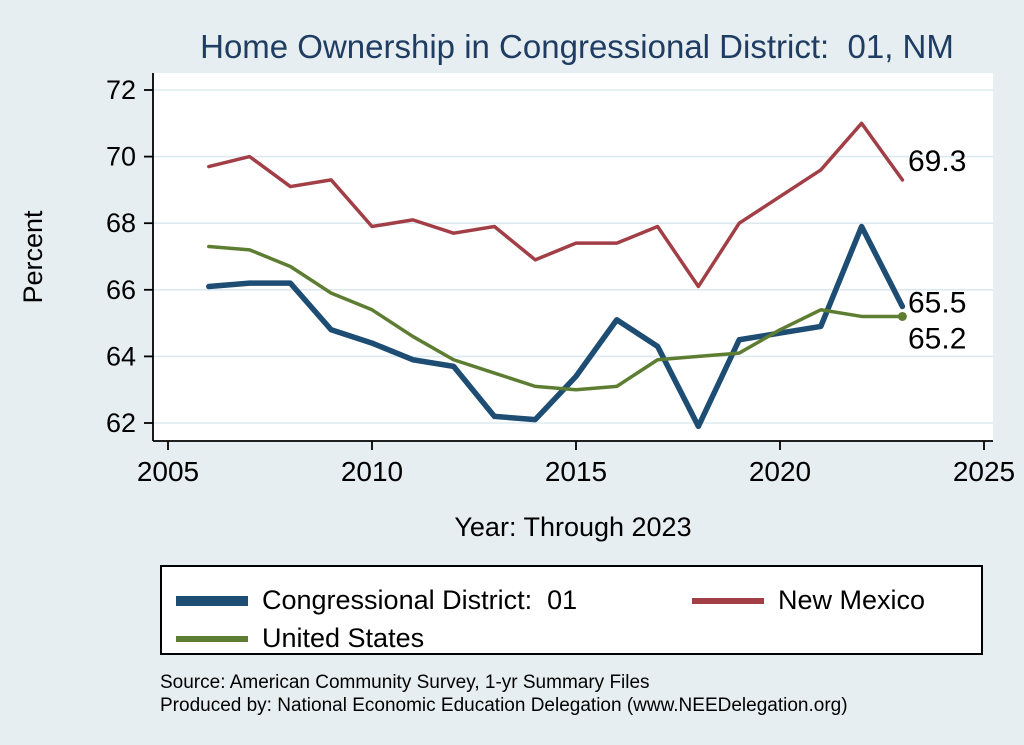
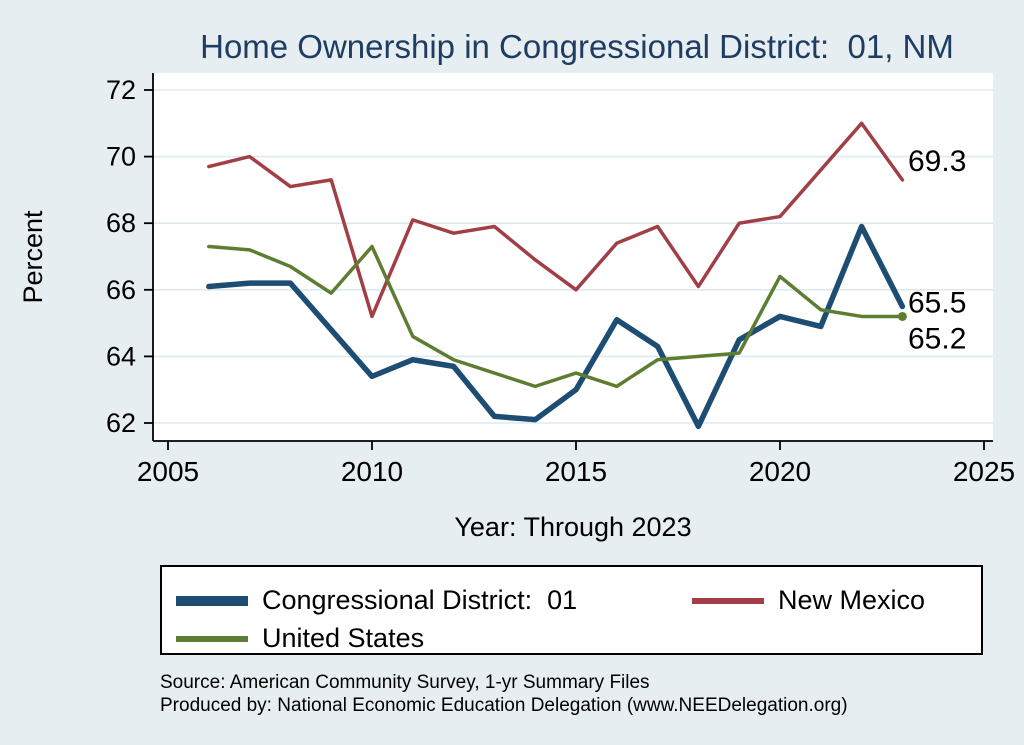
Congressional District: 01/2010: 64.4 -> 63.4
New Mexico/2010: 67.9 -> 65.2
United States/2010: 65.4 -> 67.3
Congressional District: 01/2015: 63.4 -> 63.0
New Mexico/2015: 67.4 -> 66.0
United States/2015: 63.0 -> 63.5
Congressional District: 01/2020: 64.7 -> 65.2
New Mexico/2020: 68.8 -> 68.2
United States/2020: 64.8 -> 66.4
